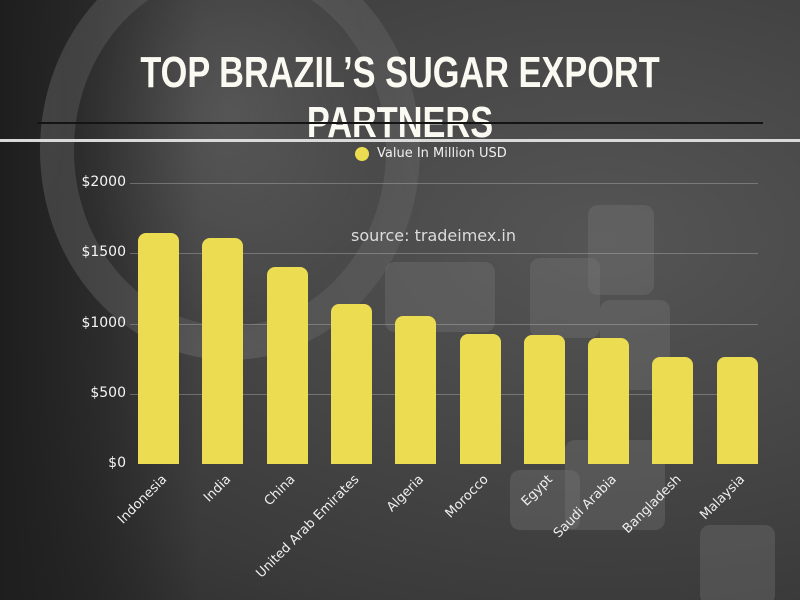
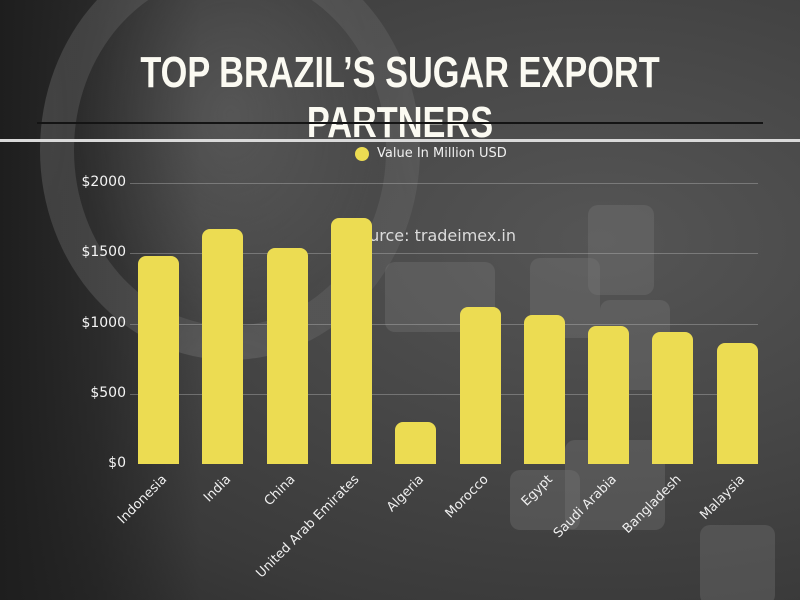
Indonesia: $1640 -> $1480
India: $1610 -> $1670
China: $1400 -> $1540
United Arab Emirates: $1140 -> $1750
Algeria: $1050 -> $300
Morocco: $920 -> $1120
Egypt: $920 -> $1060
Saudi Arabia: $900 -> $980
Bangladesh: $760 -> $940
Malaysia: $760 -> $860
